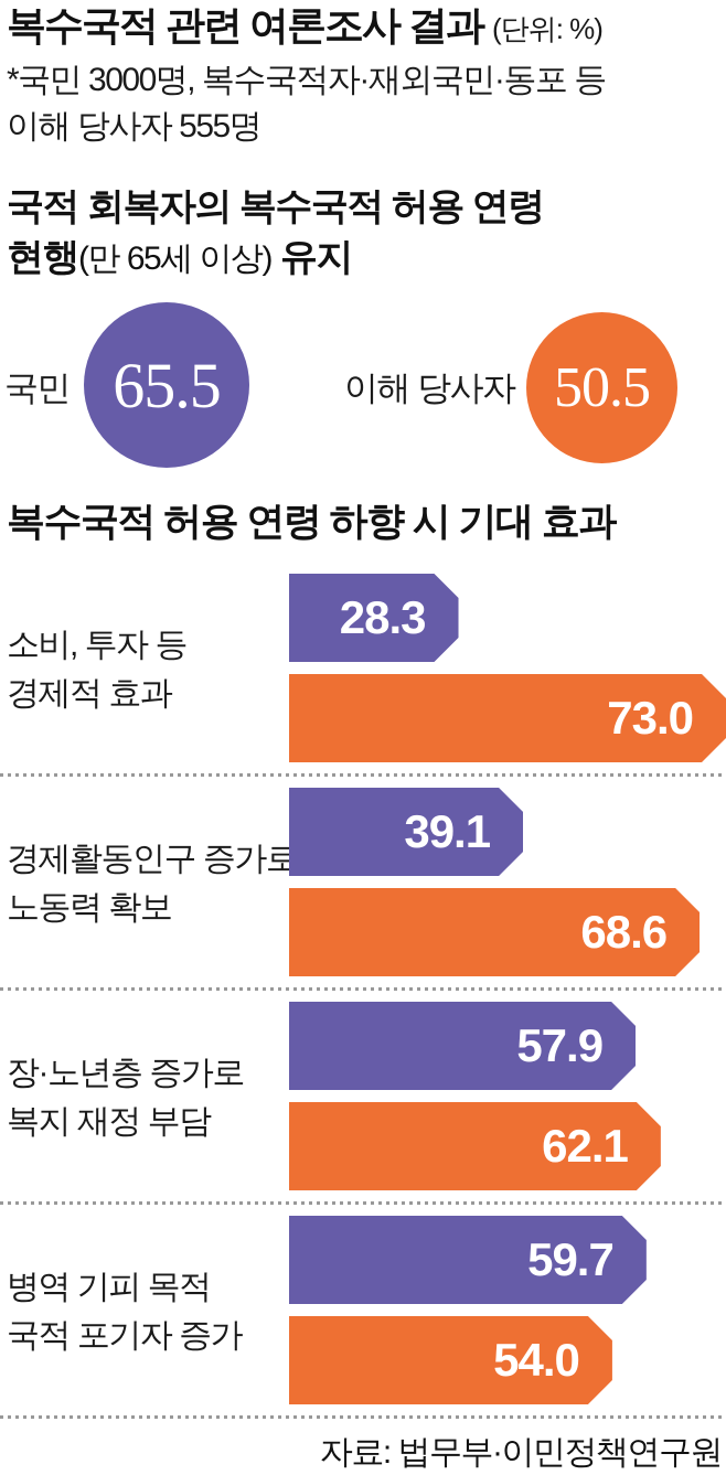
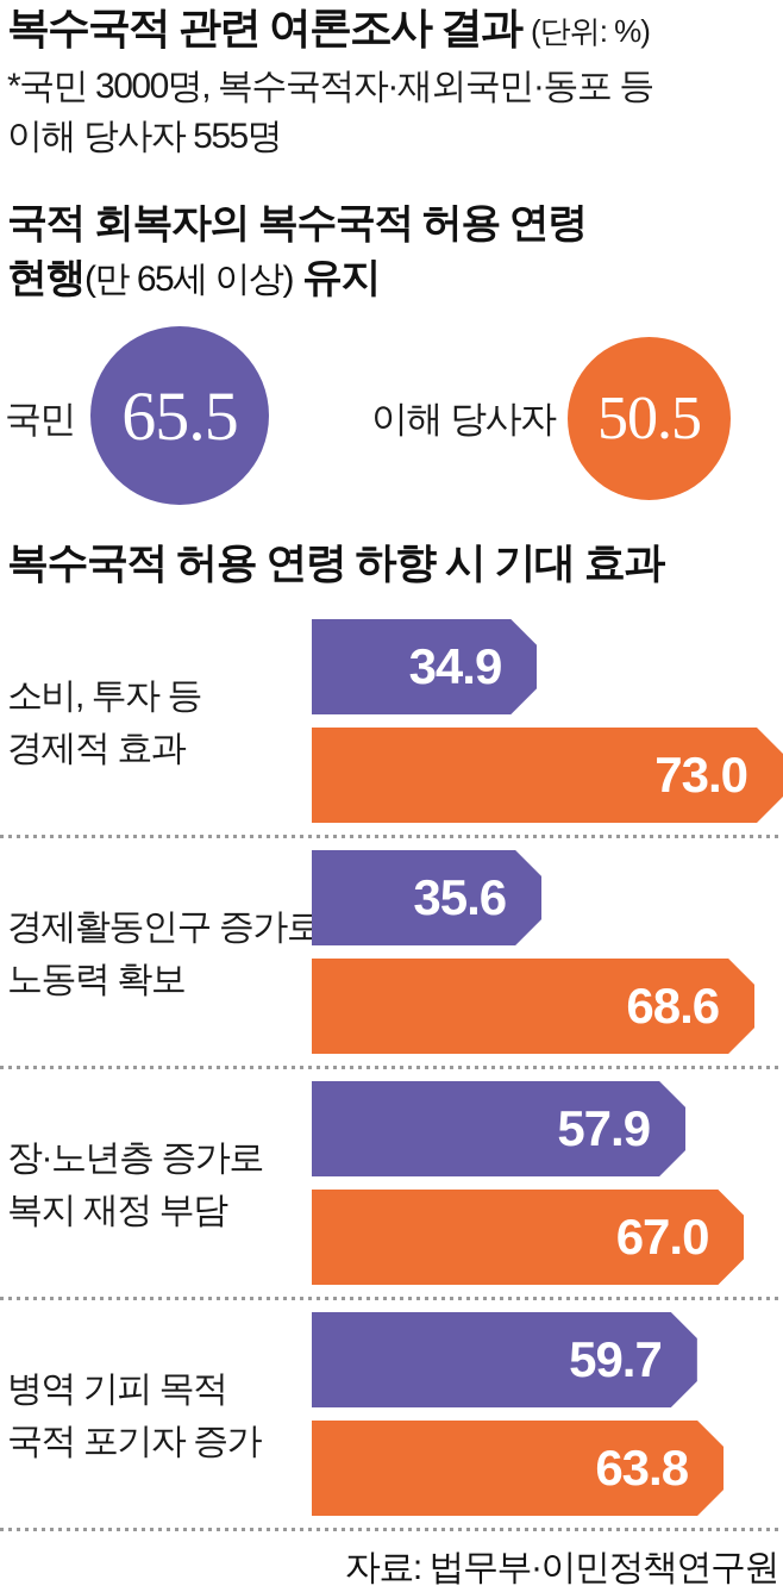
복수국적 허용 연령 하향 시 기대 효과/국민/소비, 투자 등 경제적 효과: 28.3 -> 34.9
복수국적 허용 연령 하향 시 기대 효과/국민/경제활동인구 증가로 노동력 확보: 39.1 -> 35.6
복수국적 허용 연령 하향 시 기대 효과/이해 당사자/장·노년층 증가로 복지 재정 부담: 62.1 -> 67.0
복수국적 허용 연령 하향 시 기대 효과/이해 당사자/병역 기피 목적 국적 포기자 증가: 54.0 -> 63.8
